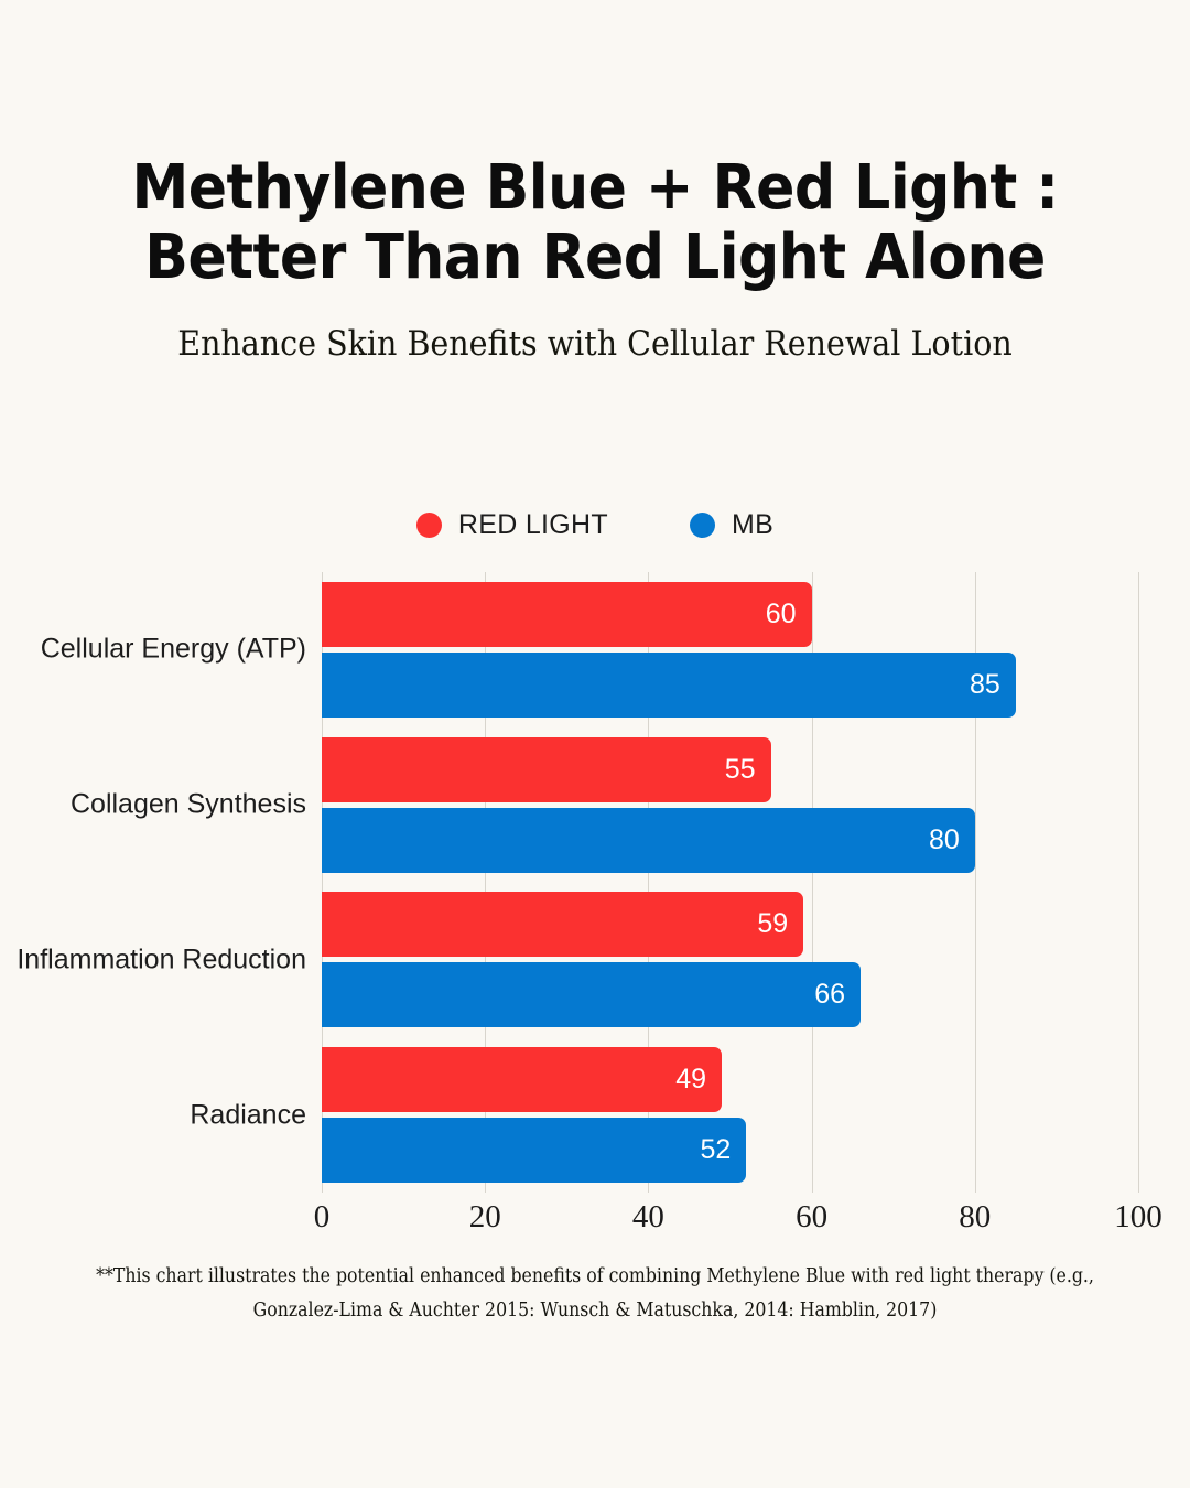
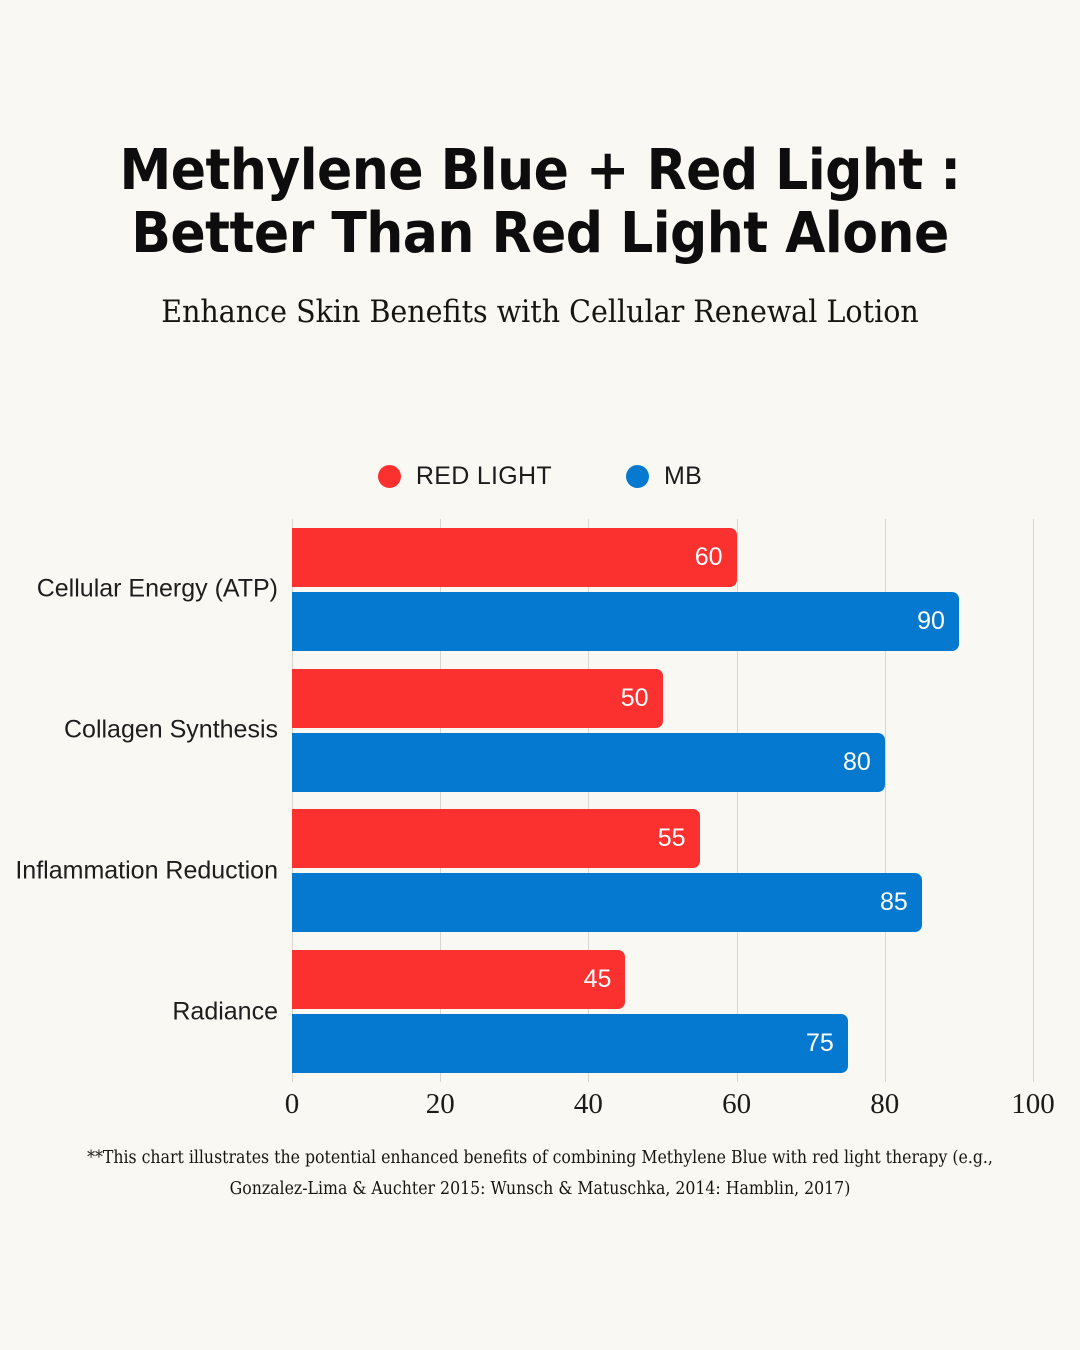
MB/Cellular Energy (ATP): 85 -> 90
RED LIGHT/Collagen Synthesis: 55 -> 50
RED LIGHT/Inflammation Reduction: 59 -> 55
MB/Inflammation Reduction: 66 -> 85
RED LIGHT/Radiance: 49 -> 45
MB/Radiance: 52 -> 75
